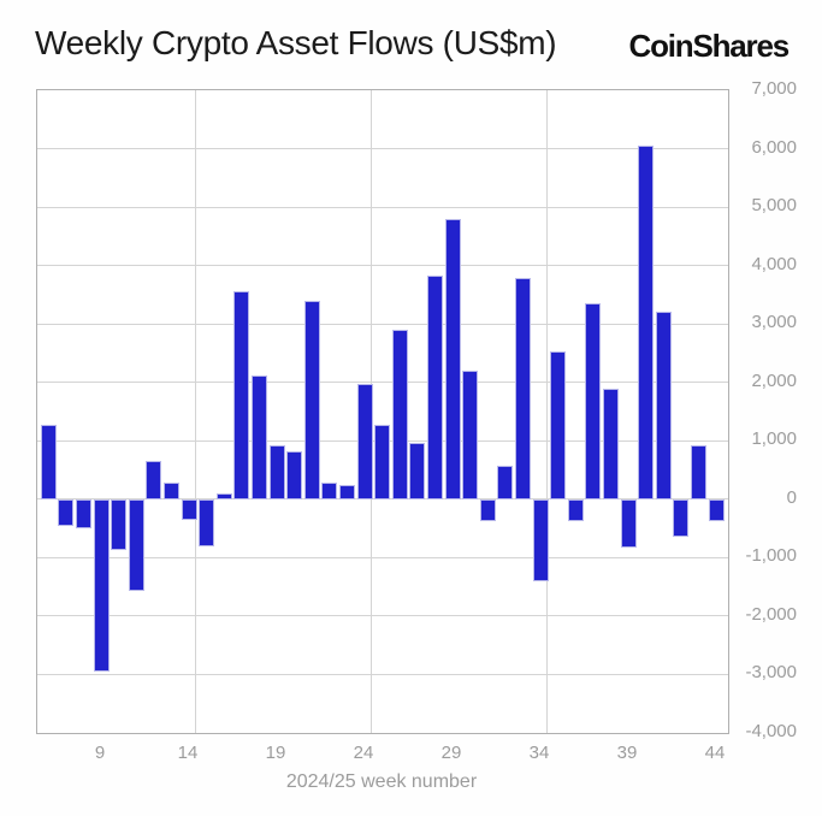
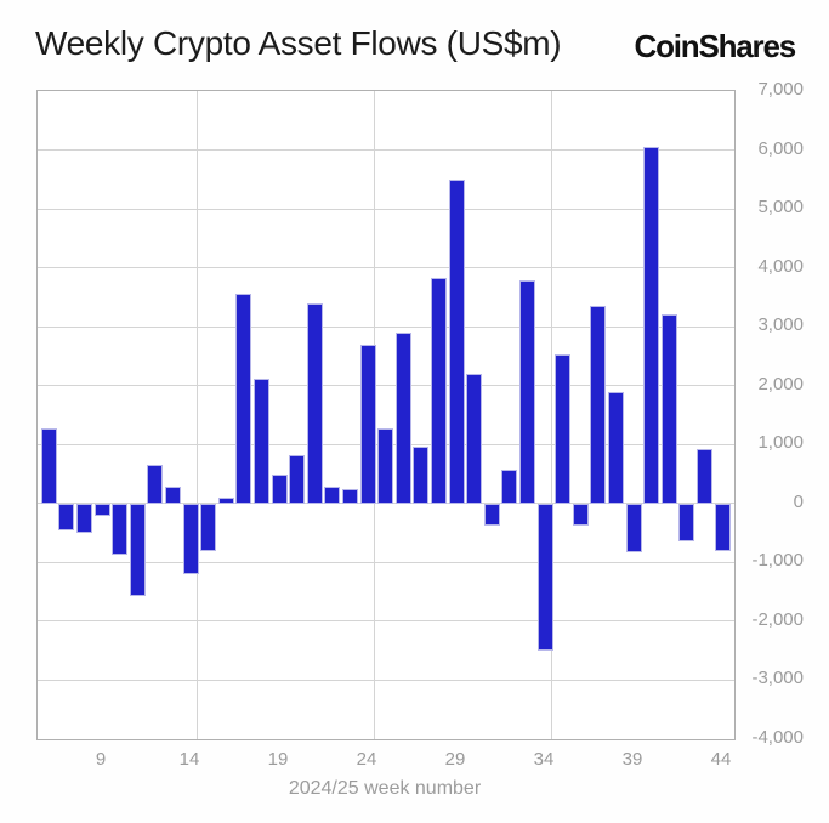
9: -3000 -> -200
14: -400 -> -1200
19: 900 -> 500
24: 2000 -> 2700
29: 4800 -> 5500
34: -1400 -> -2500
44: -400 -> -800
